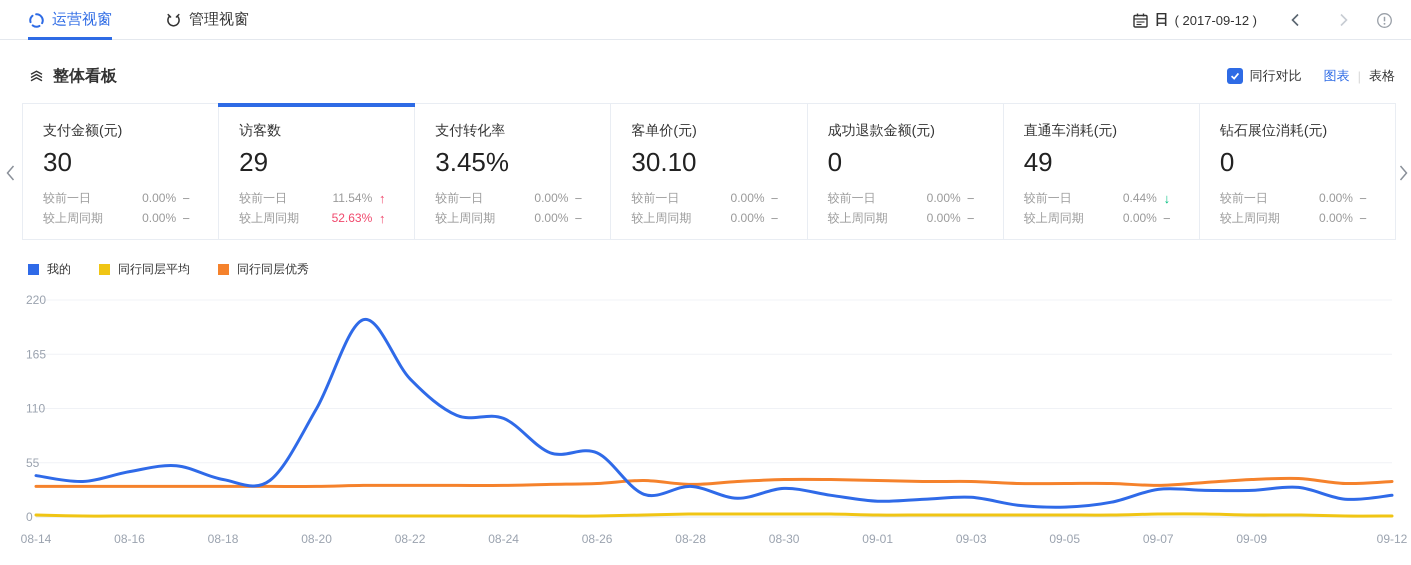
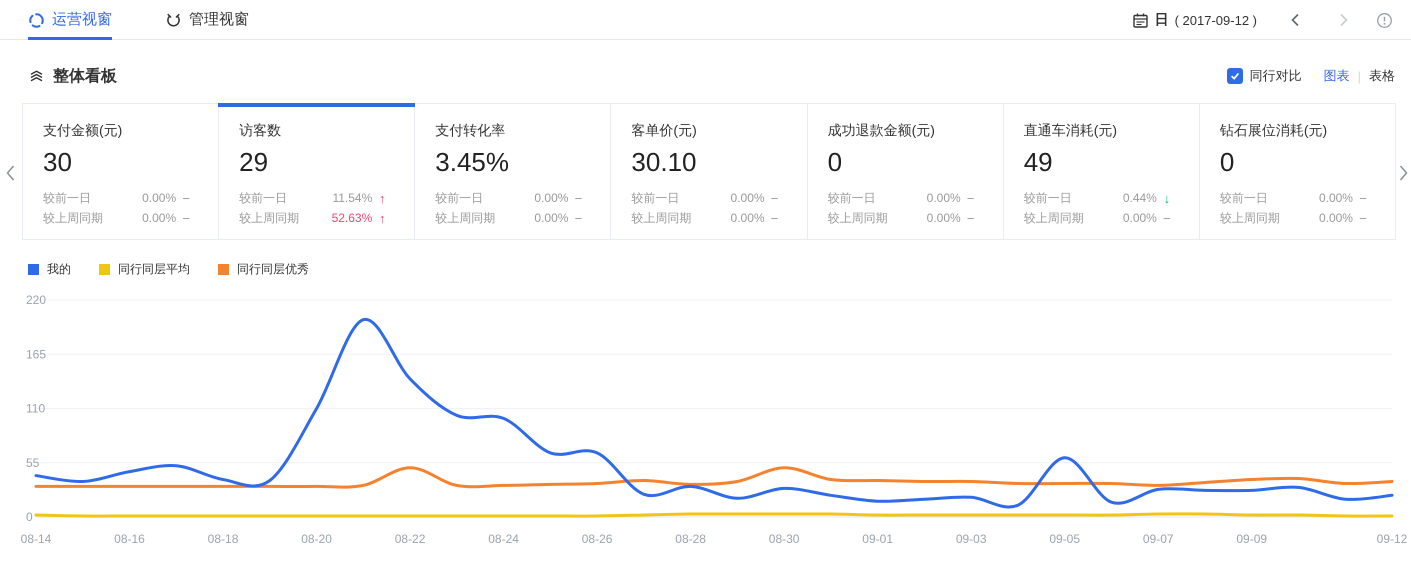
同行同层优秀/08-22: 30 -> 50
同行同层优秀/08-30: 40 -> 50
我的/09-05: 10 -> 60
